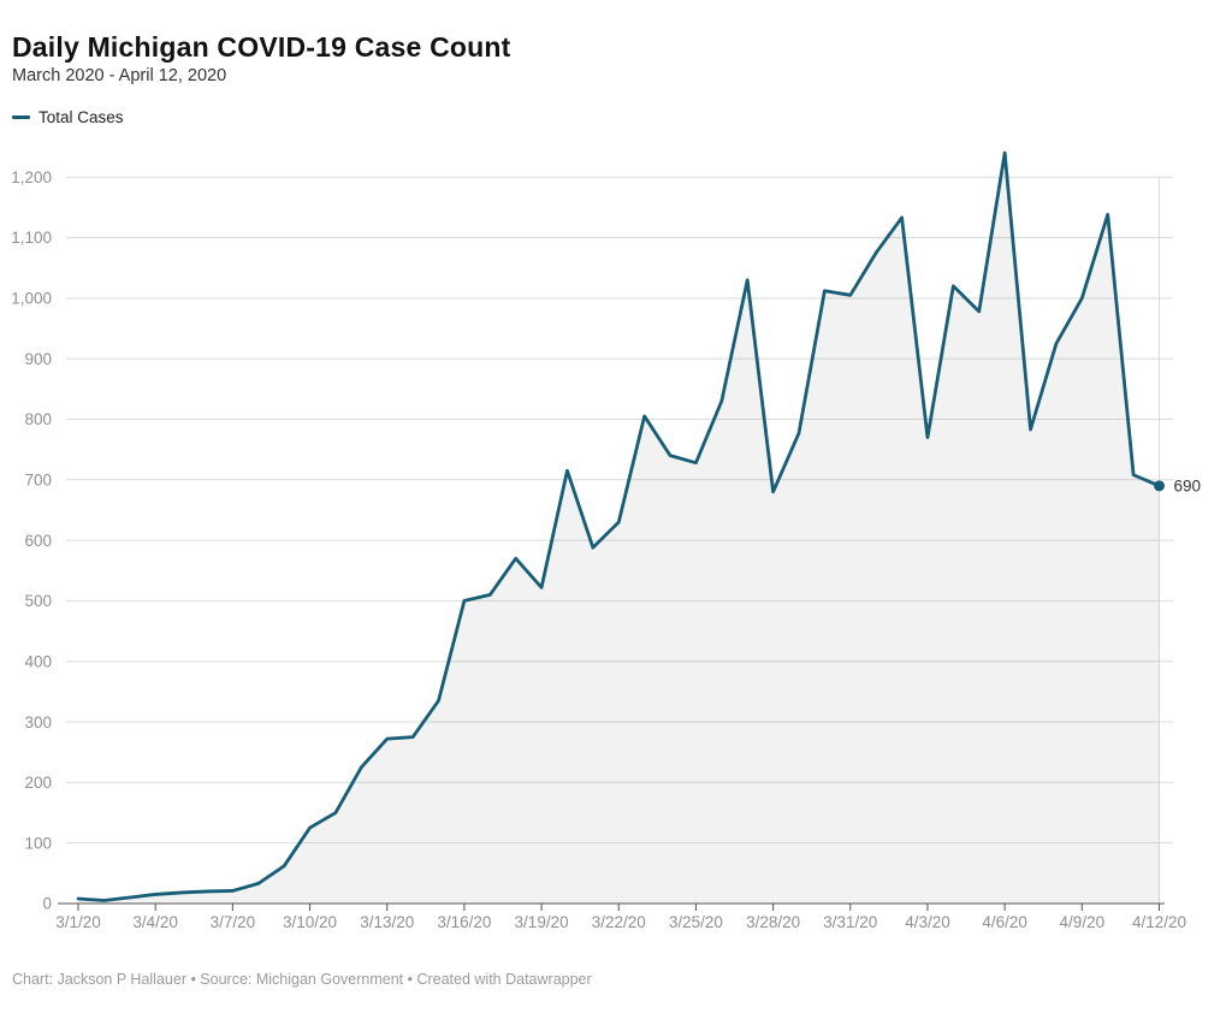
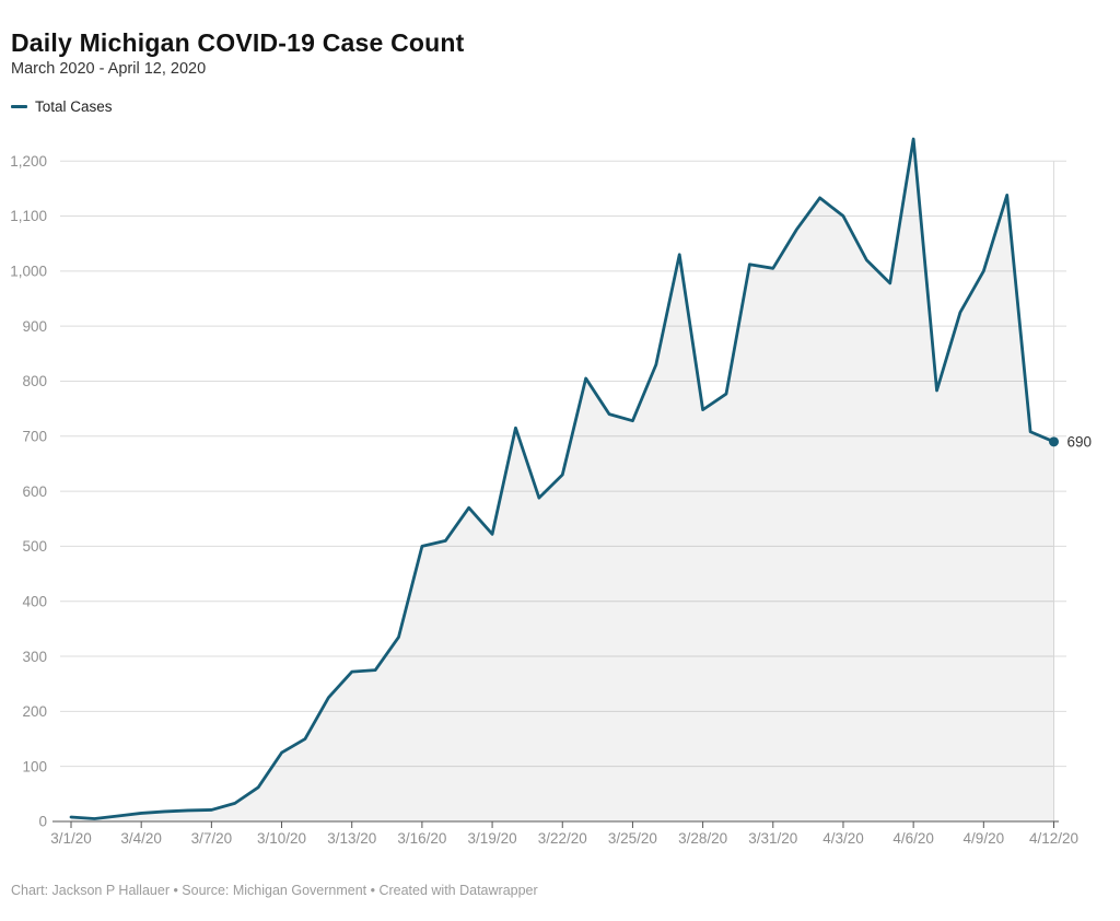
3/28/20: 680 -> 750
4/3/20: 770 -> 1100
